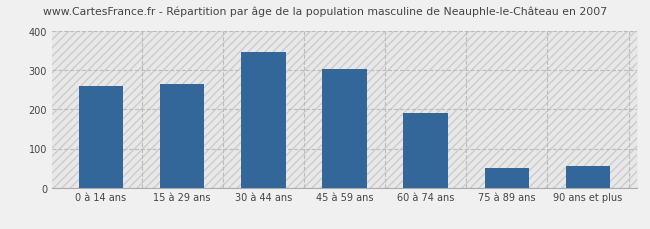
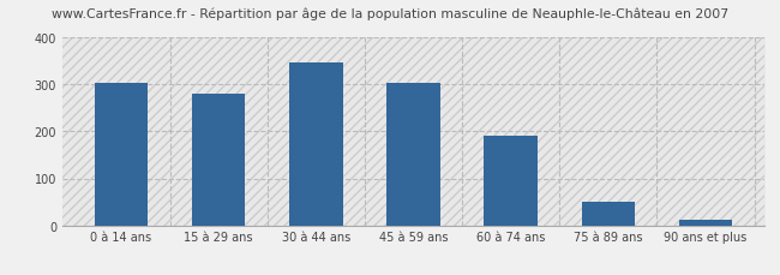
0 à 14 ans: 260 -> 304
15 à 29 ans: 265 -> 281
90 ans et plus: 55 -> 11
